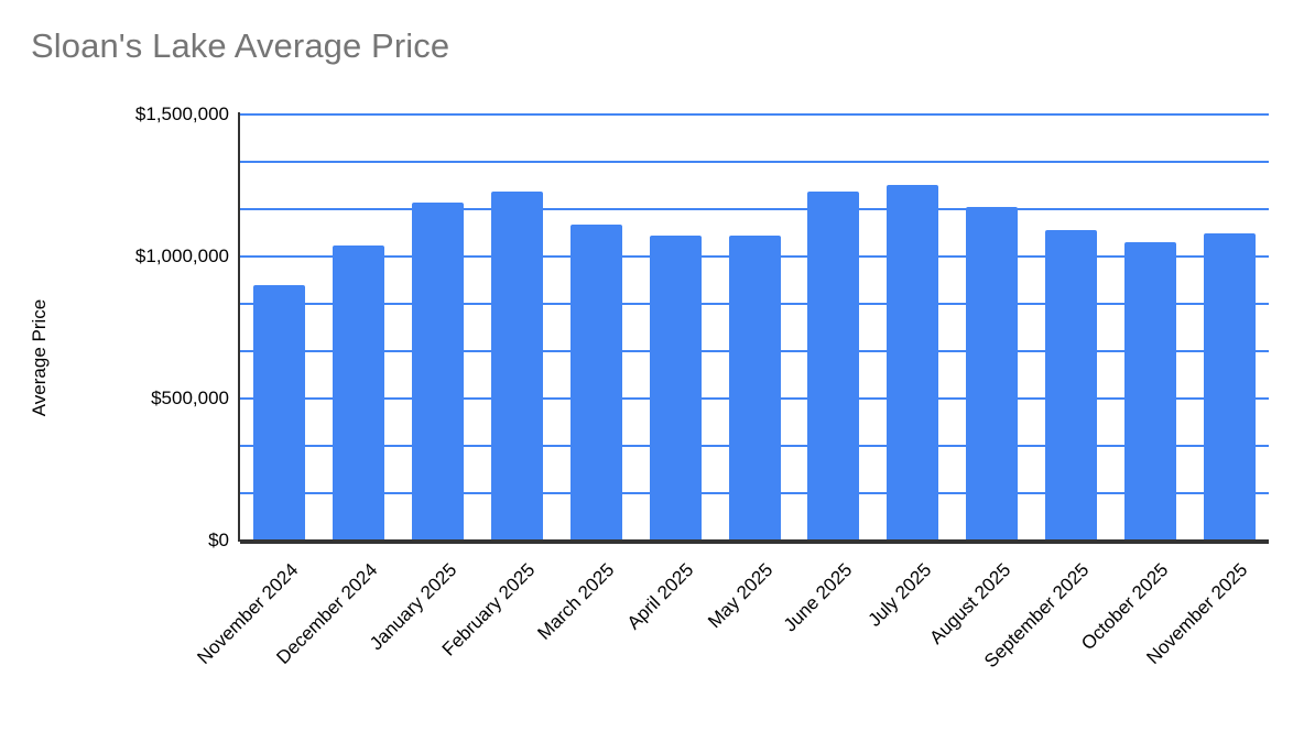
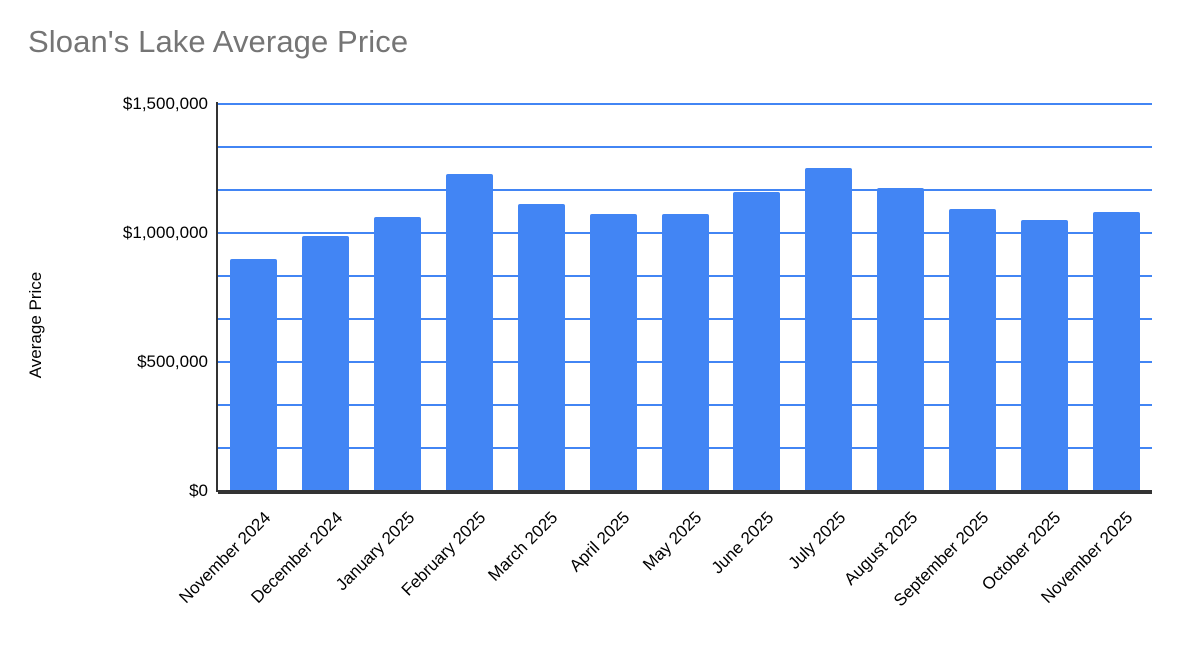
December 2024: $1040000 -> $990000
January 2025: $1190000 -> $1060000
June 2025: $1230000 -> $1160000
